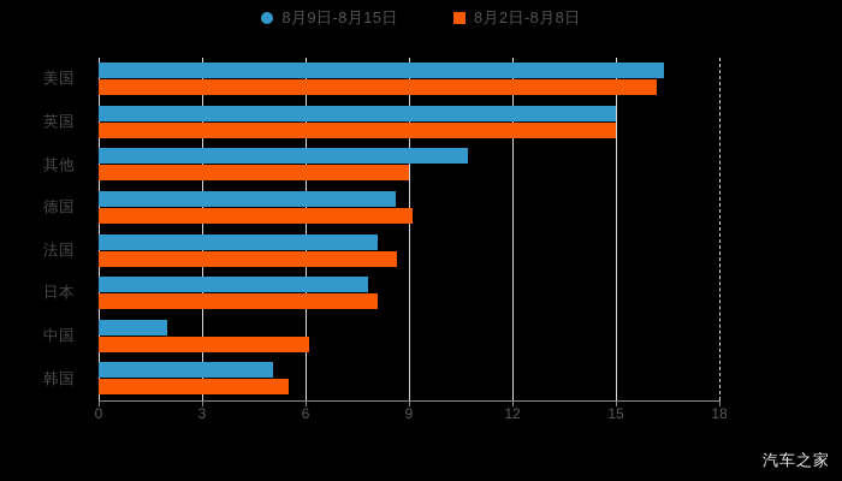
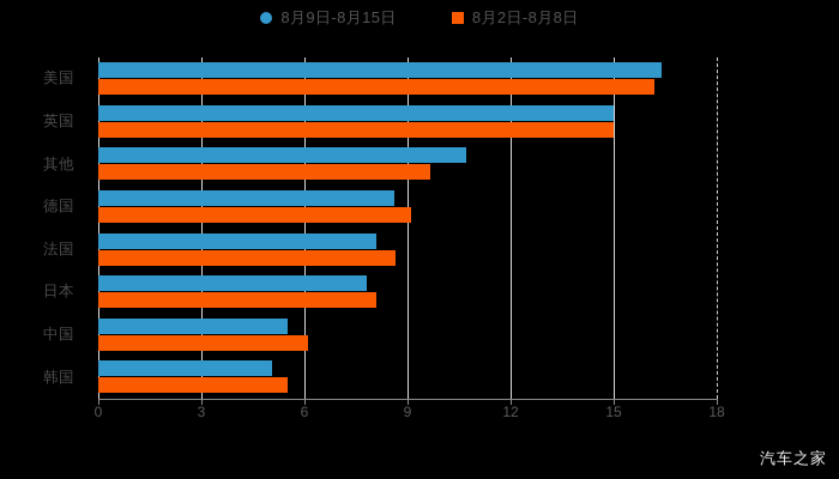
8月2日-8月8日/其他: 9.0 -> 9.7
8月9日-8月15日/中国: 2.0 -> 5.5
